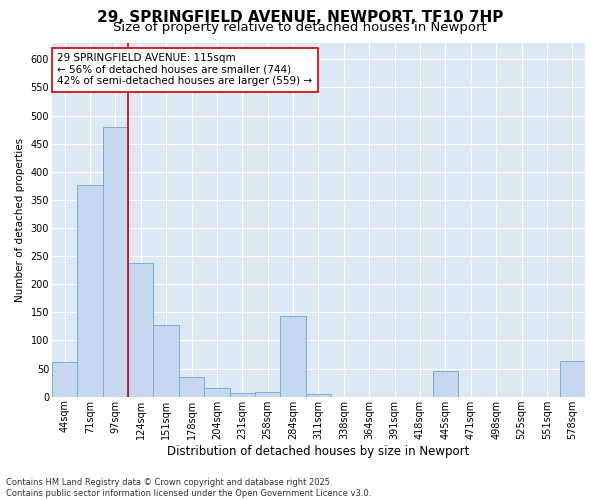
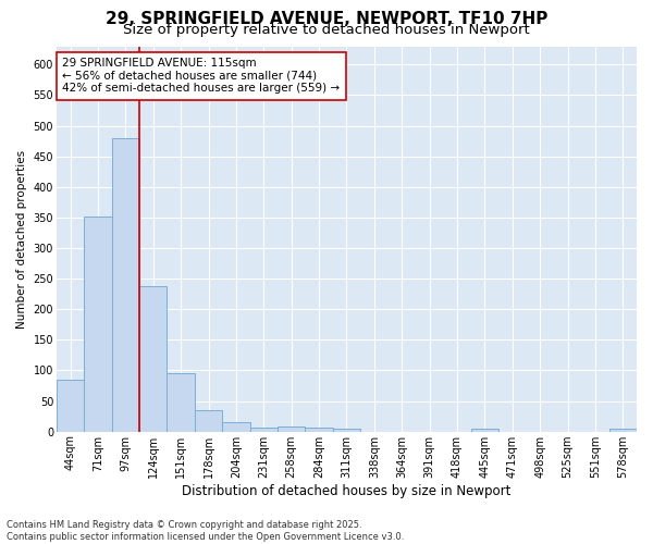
44sqm: 62 -> 85
71sqm: 376 -> 352
151sqm: 128 -> 96
284sqm: 144 -> 7
445sqm: 46 -> 5
578sqm: 64 -> 5
